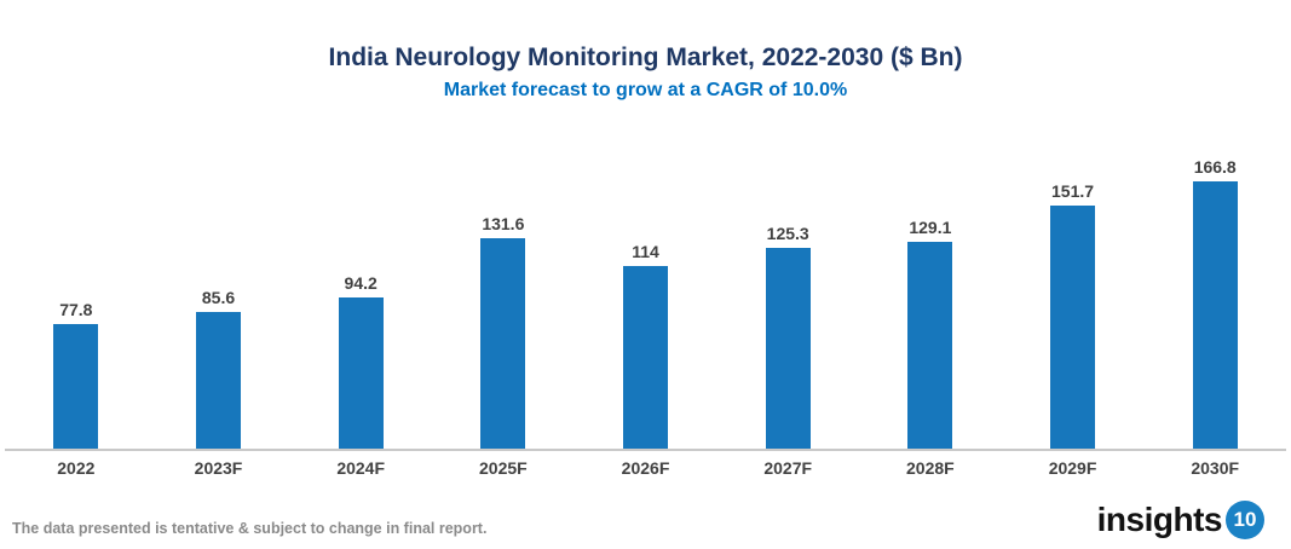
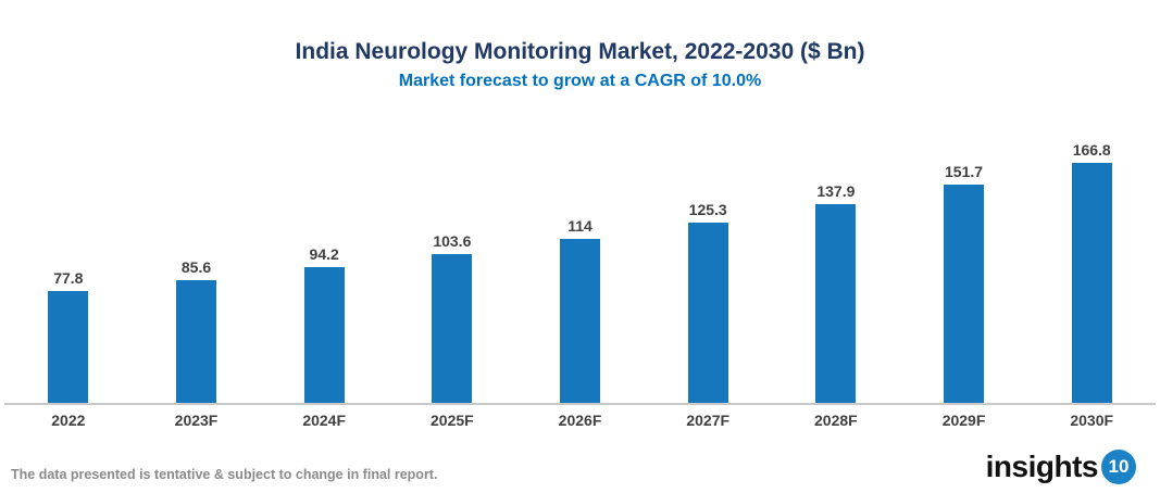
2025F: 131.6 -> 103.6
2028F: 129.1 -> 137.9
